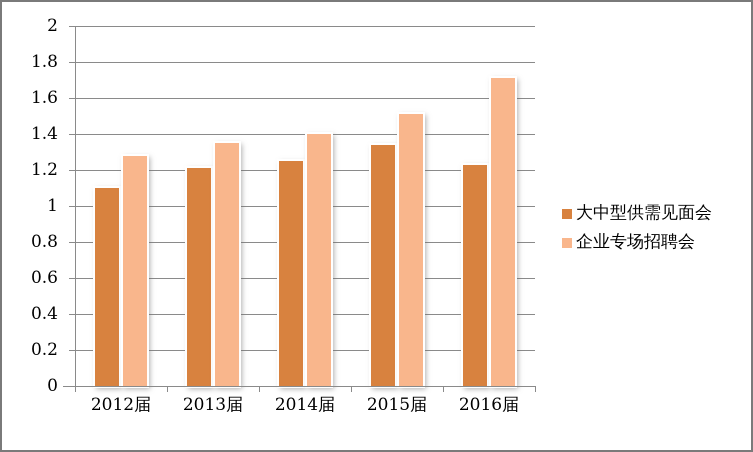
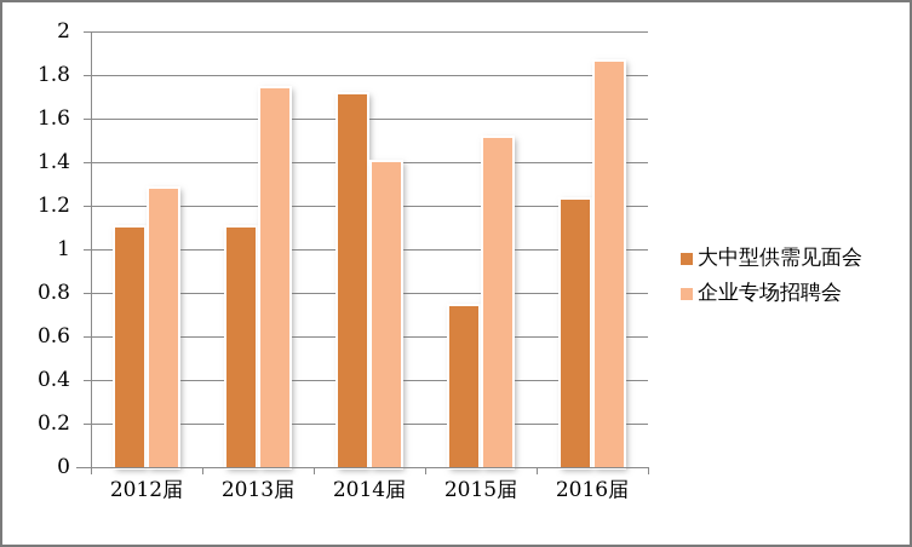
大中型供需见面会/2013届: 1.21 -> 1.10
企业专场招聘会/2013届: 1.35 -> 1.74
大中型供需见面会/2014届: 1.25 -> 1.71
大中型供需见面会/2015届: 1.34 -> 0.74
企业专场招聘会/2016届: 1.71 -> 1.86
